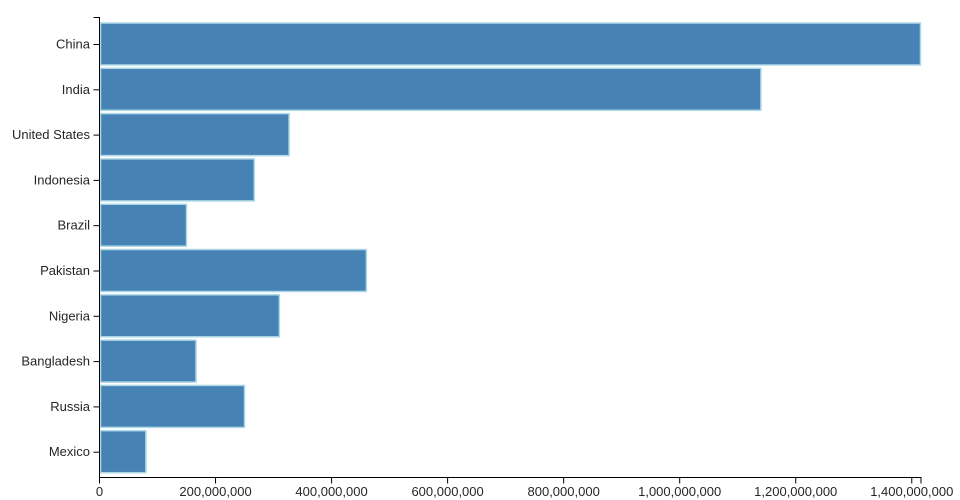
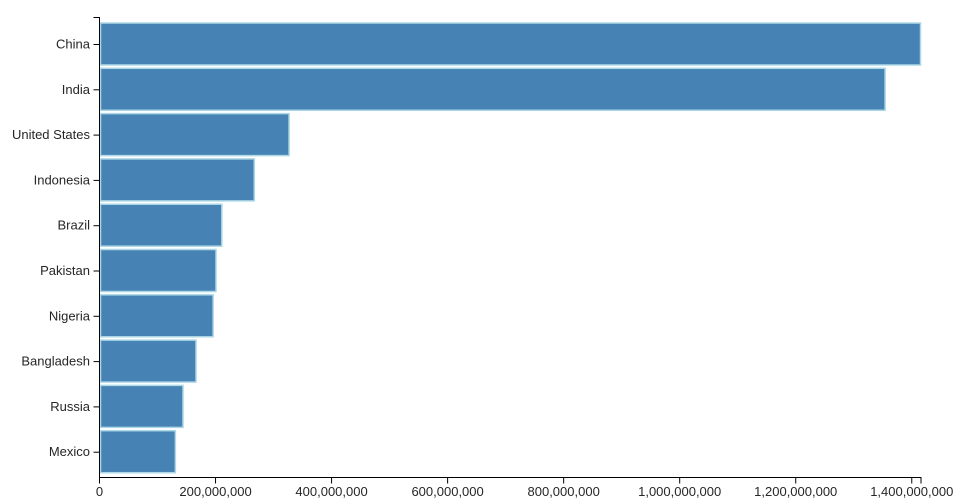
India: 1140000000 -> 1350000000
Brazil: 150000000 -> 210000000
Pakistan: 460000000 -> 200000000
Nigeria: 310000000 -> 200000000
Russia: 250000000 -> 140000000
Mexico: 80000000 -> 130000000
